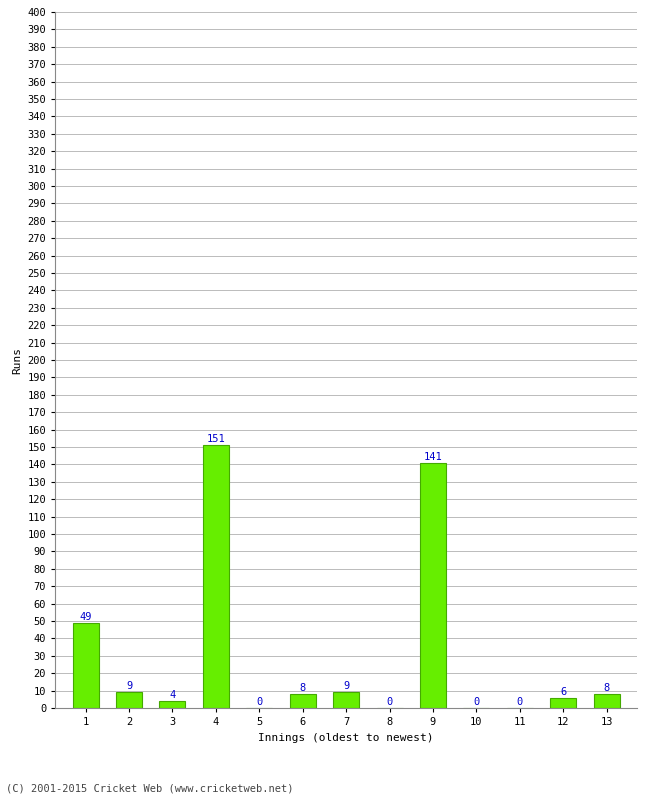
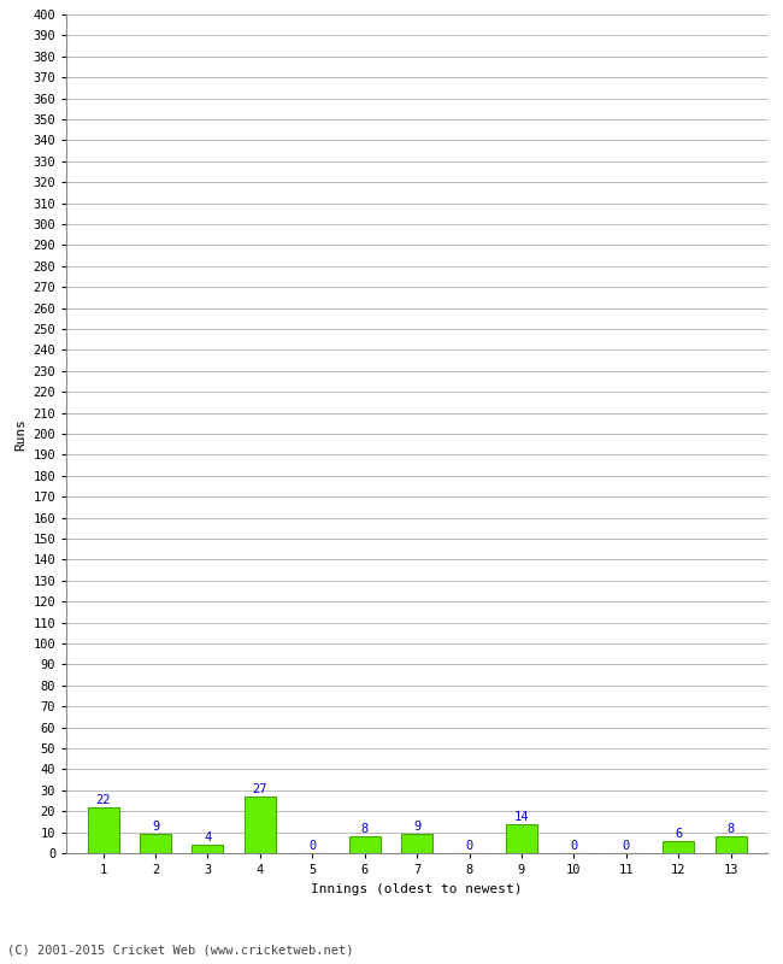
1: 49 -> 22
4: 151 -> 27
9: 141 -> 14
